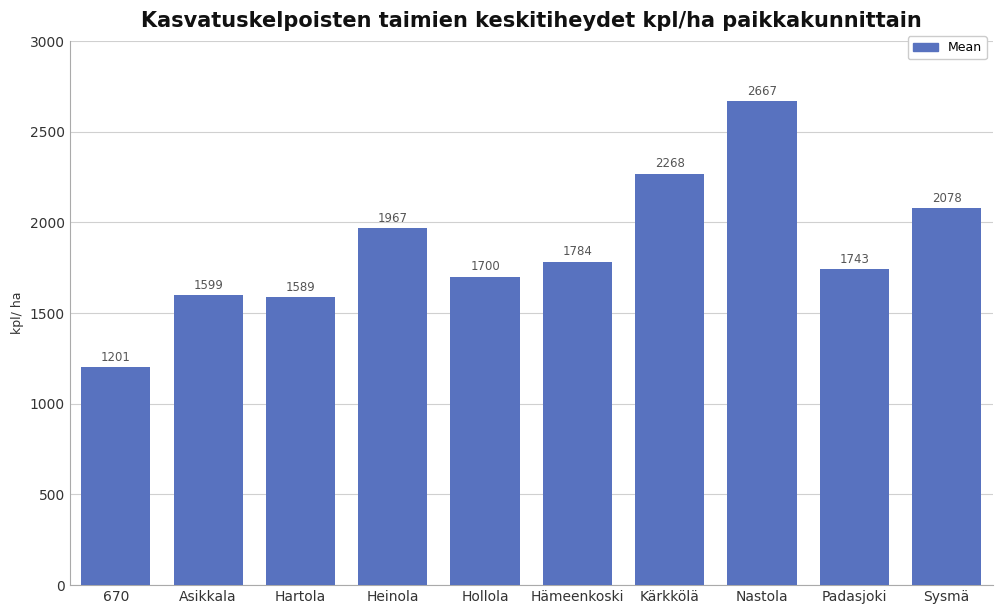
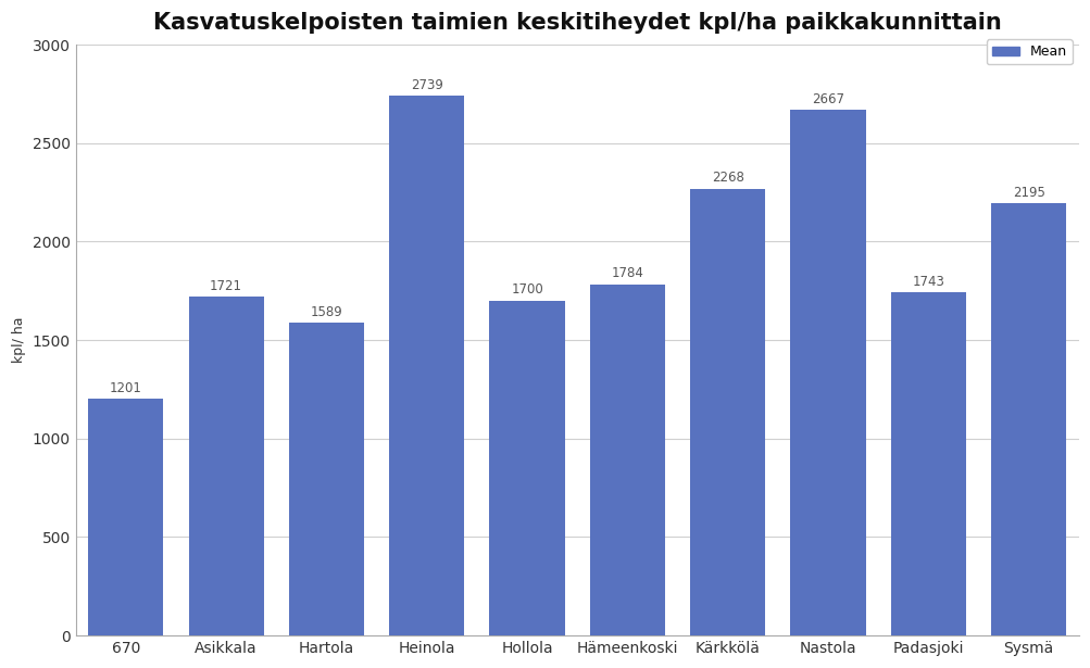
Asikkala: 1599 -> 1721
Heinola: 1967 -> 2739
Sysmä: 2078 -> 2195
